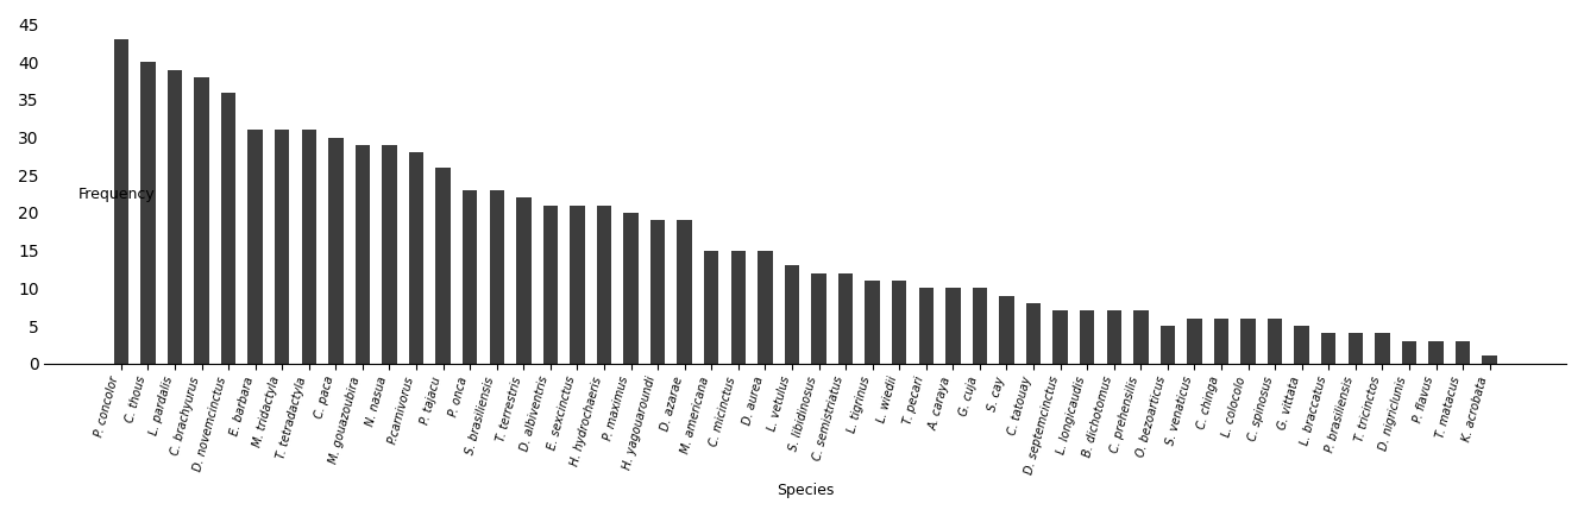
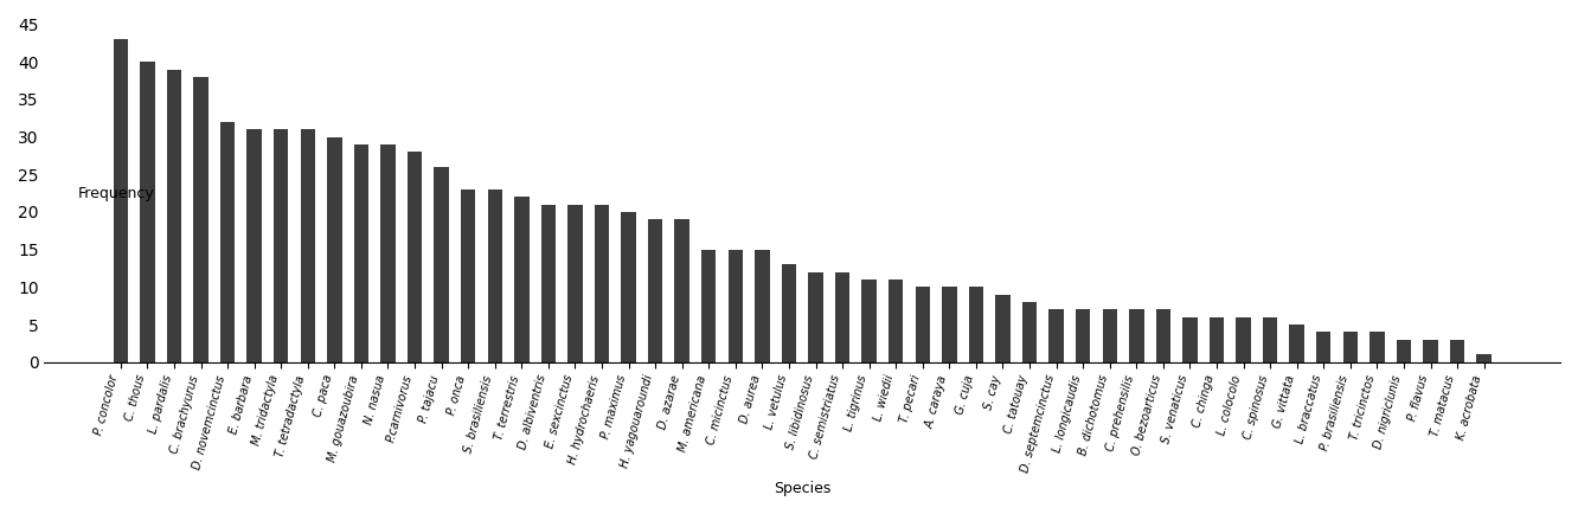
D. novemcinctus: 36 -> 32
O. bezoarticus: 5 -> 7
